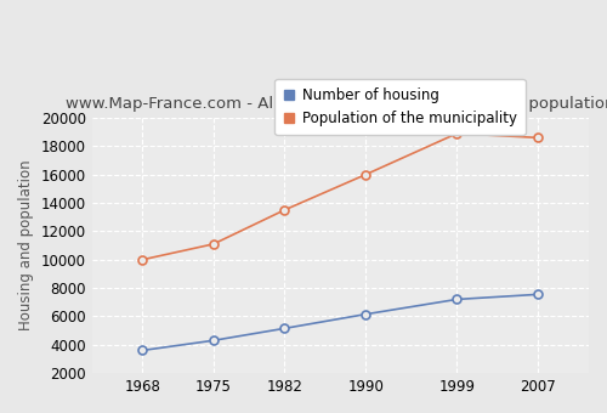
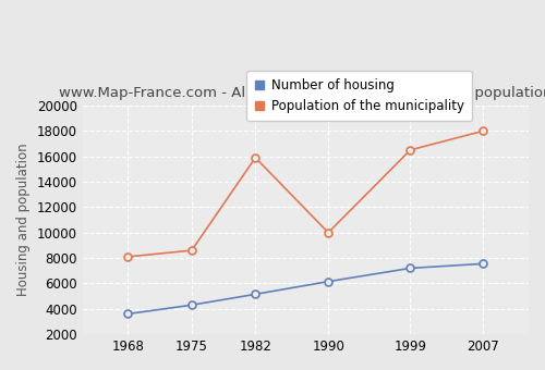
Population of the municipality/1968: 10000 -> 8100
Population of the municipality/1975: 11100 -> 8600
Population of the municipality/1982: 13500 -> 15900
Population of the municipality/1990: 16000 -> 10000
Population of the municipality/1999: 18900 -> 16500
Population of the municipality/2007: 18600 -> 18000
